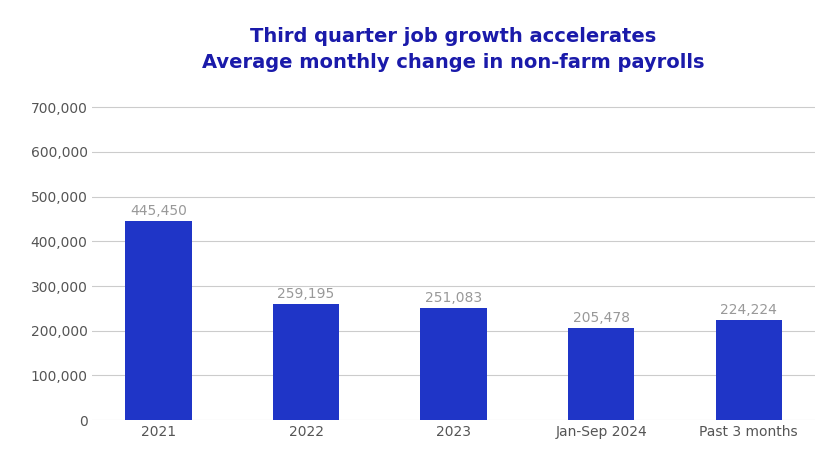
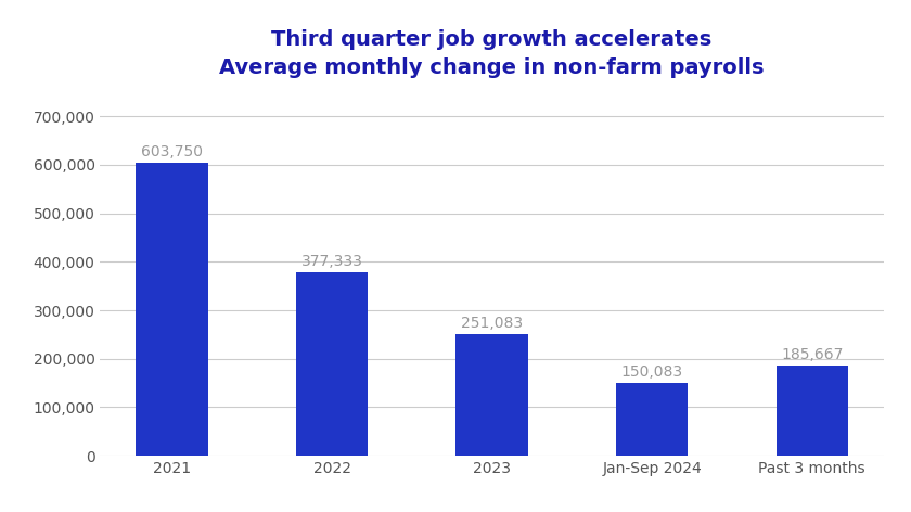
2021: 445,450 -> 603,750
2022: 259,195 -> 377,333
Jan-Sep 2024: 205,478 -> 150,083
Past 3 months: 224,224 -> 185,667
